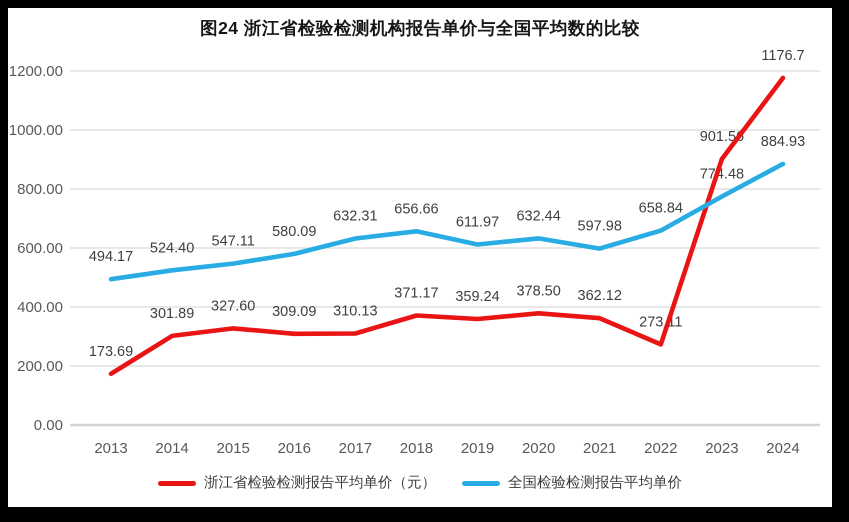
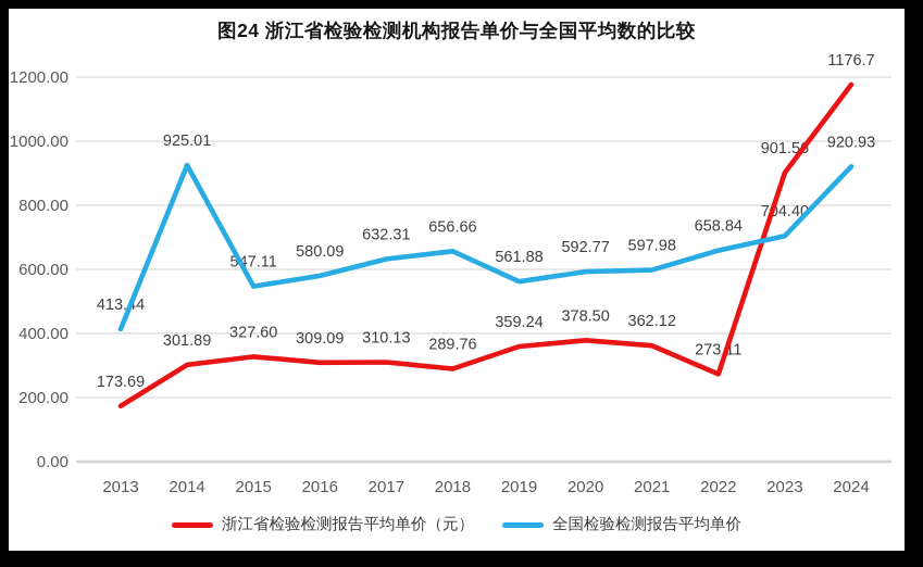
全国检验检测报告平均单价/2013: 494.17 -> 413.44
全国检验检测报告平均单价/2014: 524.40 -> 925.01
浙江省检验检测报告平均单价（元）/2018: 371.17 -> 289.76
全国检验检测报告平均单价/2019: 611.97 -> 561.88
全国检验检测报告平均单价/2020: 632.44 -> 592.77
全国检验检测报告平均单价/2023: 774.48 -> 704.40
全国检验检测报告平均单价/2024: 884.93 -> 920.93
